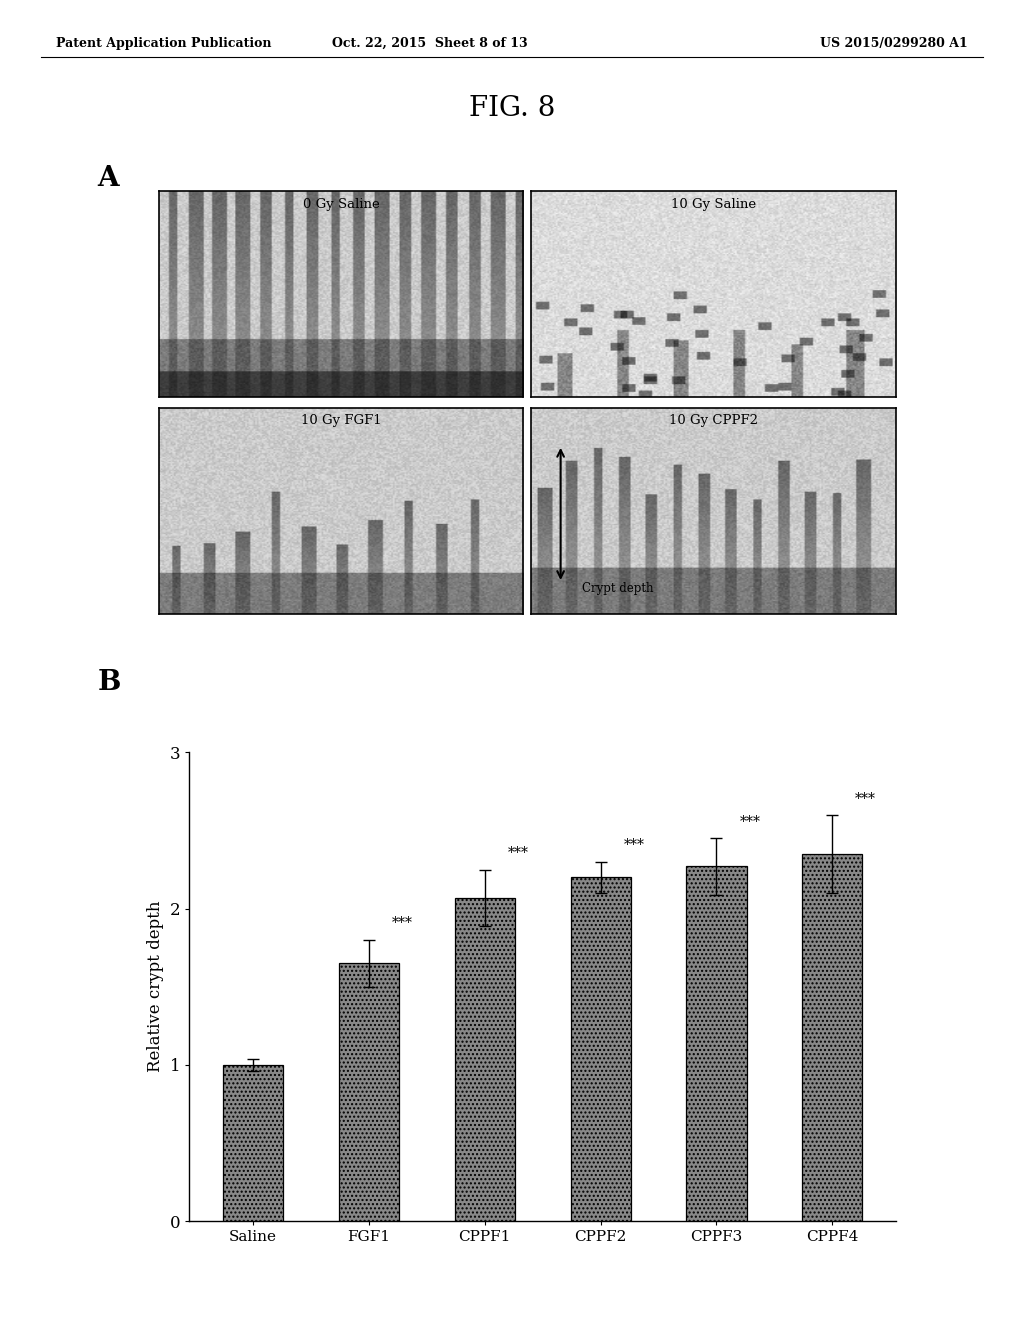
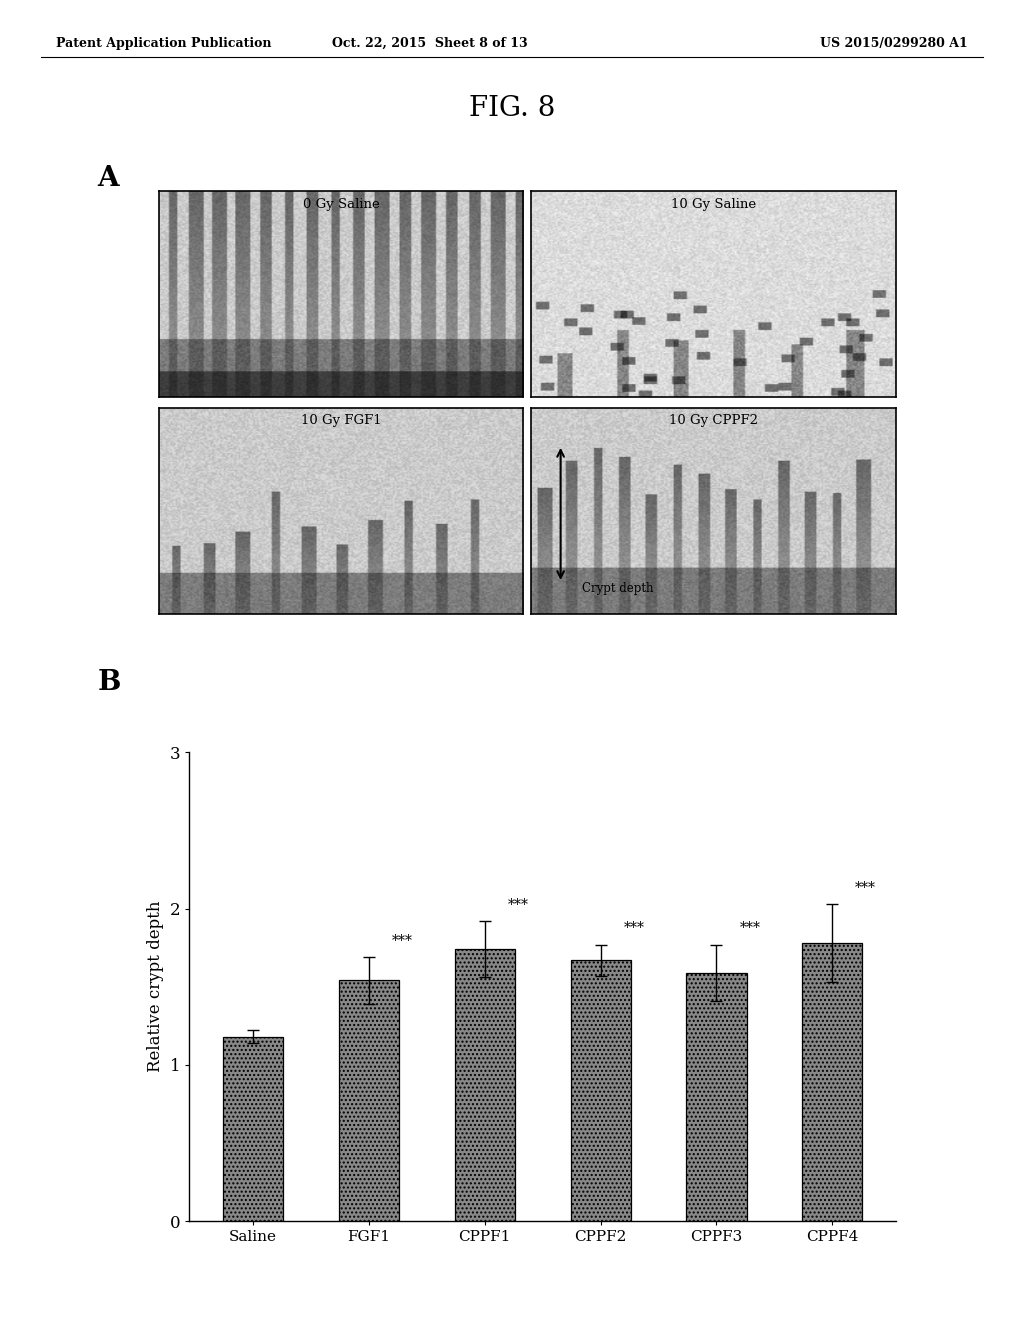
Saline: 1.00 -> 1.18
FGF1: 1.65 -> 1.54
CPPF1: 2.07 -> 1.74
CPPF2: 2.20 -> 1.67
CPPF3: 2.27 -> 1.59
CPPF4: 2.35 -> 1.78
